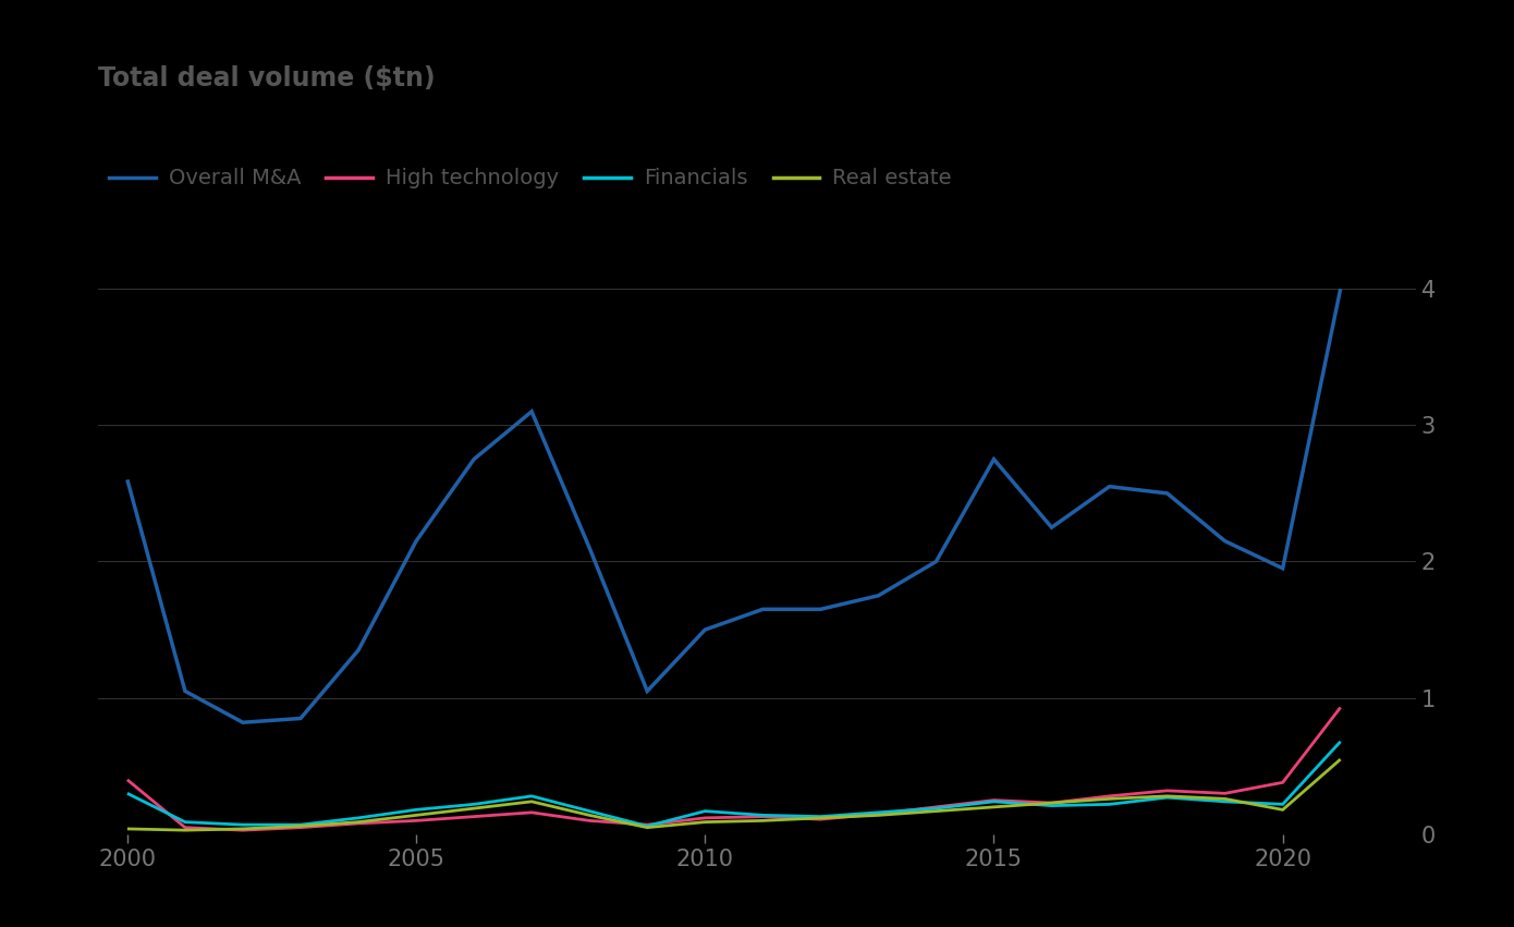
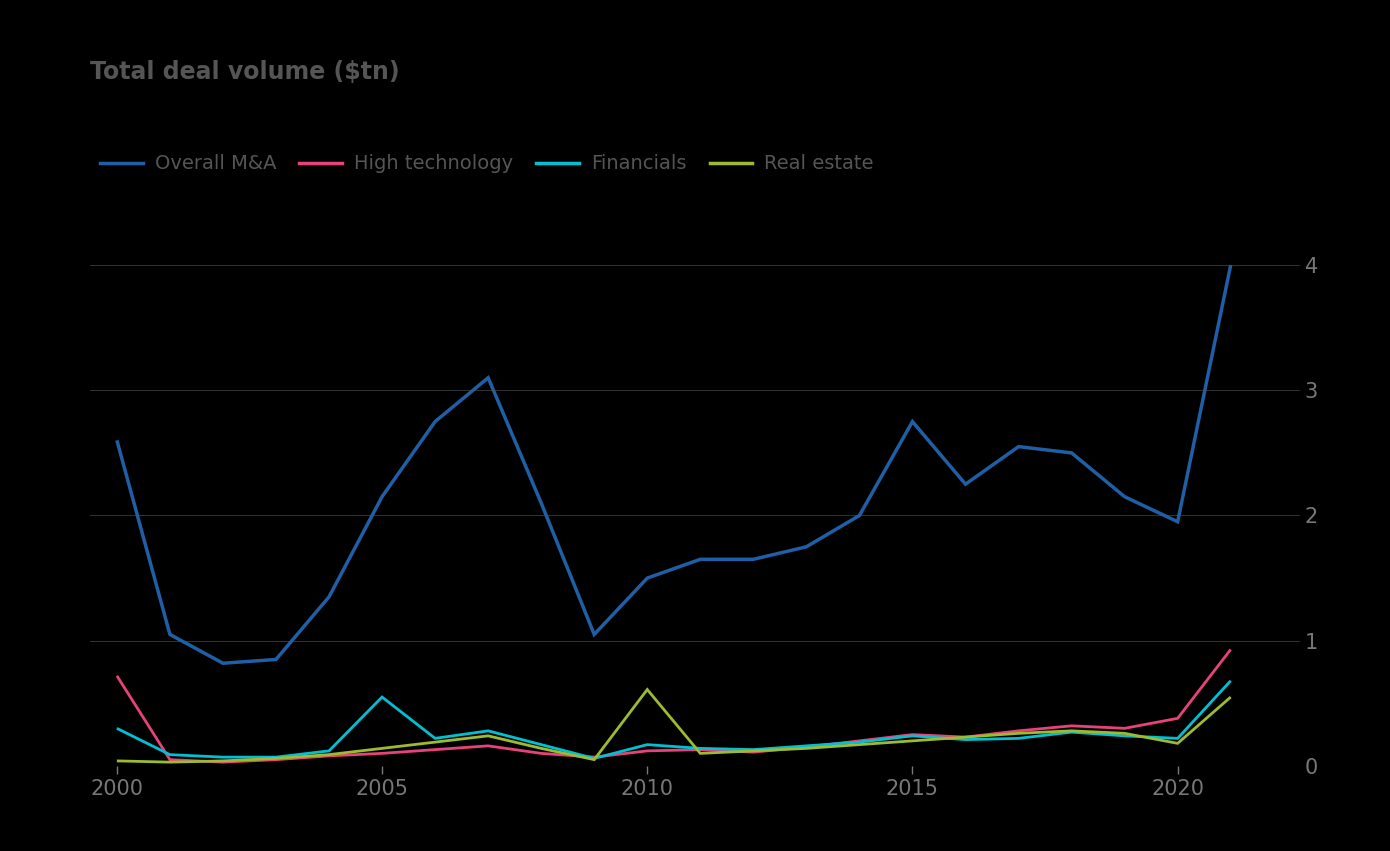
High technology/2000: 0.40 -> 0.72
Financials/2005: 0.18 -> 0.55
Real estate/2010: 0.09 -> 0.61
